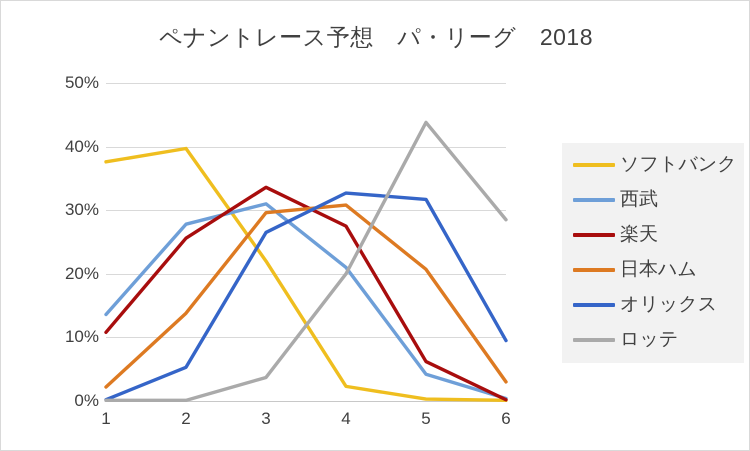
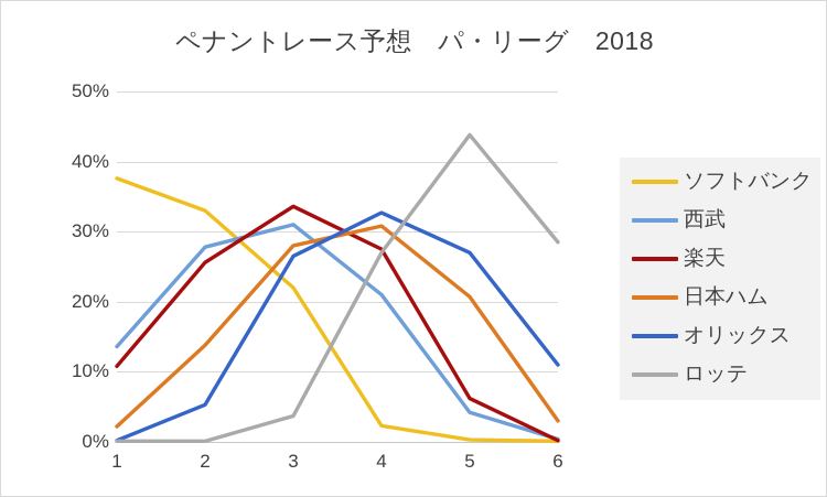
ソフトバンク/2: 40% -> 33%
日本ハム/3: 30% -> 28%
ロッテ/4: 20% -> 27%
オリックス/5: 32% -> 27%
オリックス/6: 10% -> 11%
